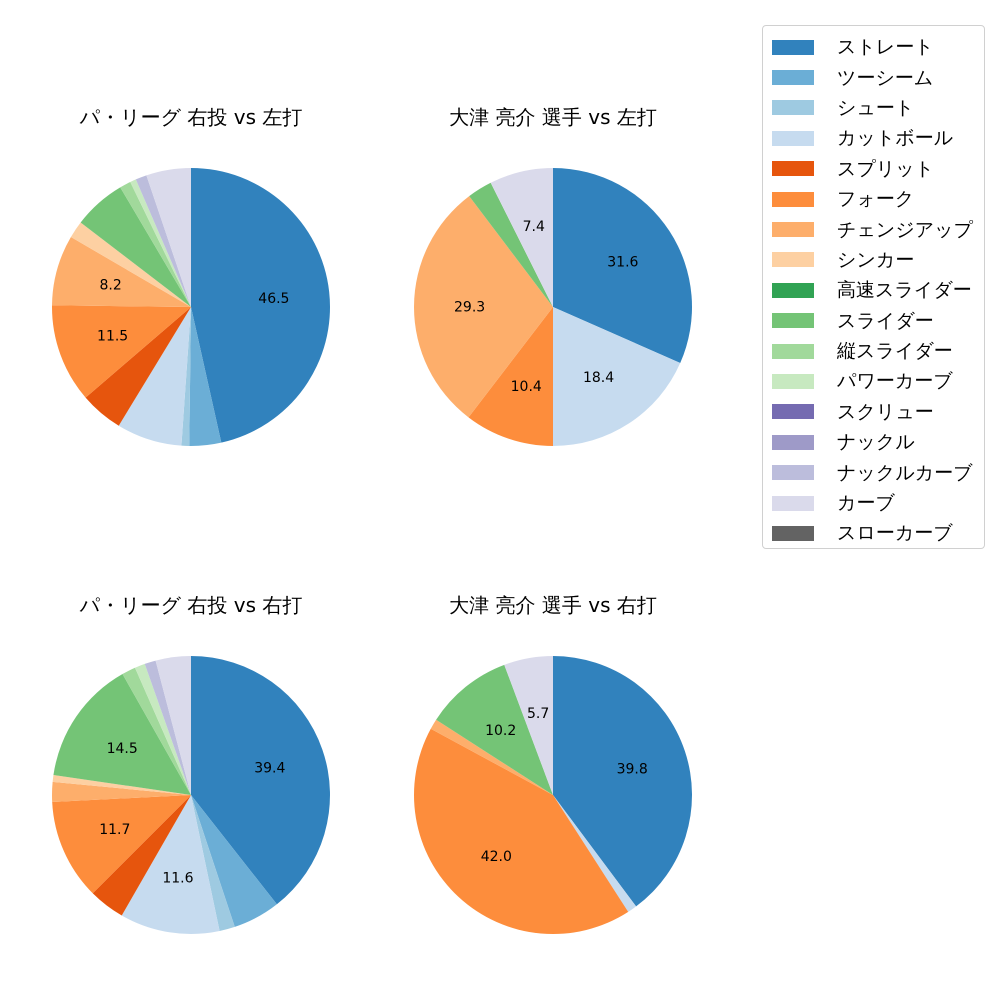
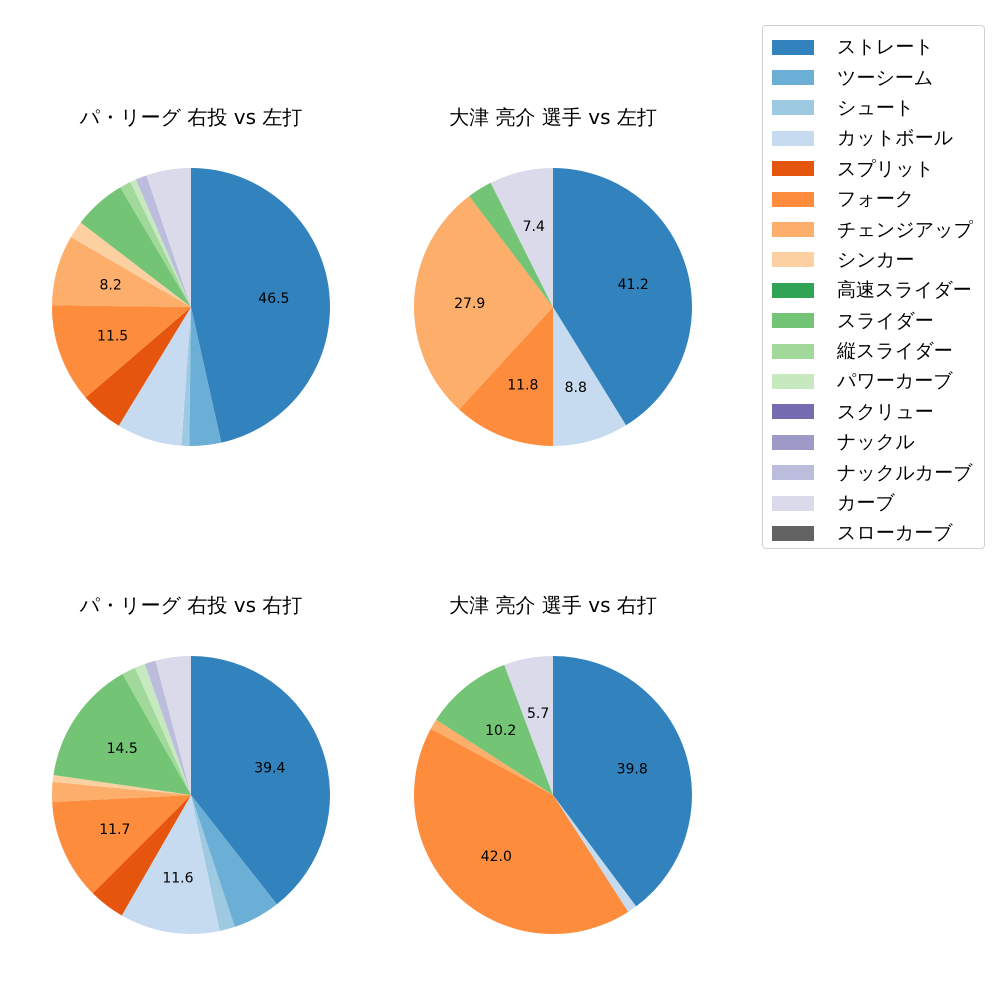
大津 亮介 選手 vs 左打/ストレート: 31.6 -> 41.2
大津 亮介 選手 vs 左打/カットボール: 18.4 -> 8.8
大津 亮介 選手 vs 左打/フォーク: 10.4 -> 11.8
大津 亮介 選手 vs 左打/チェンジアップ: 29.3 -> 27.9
